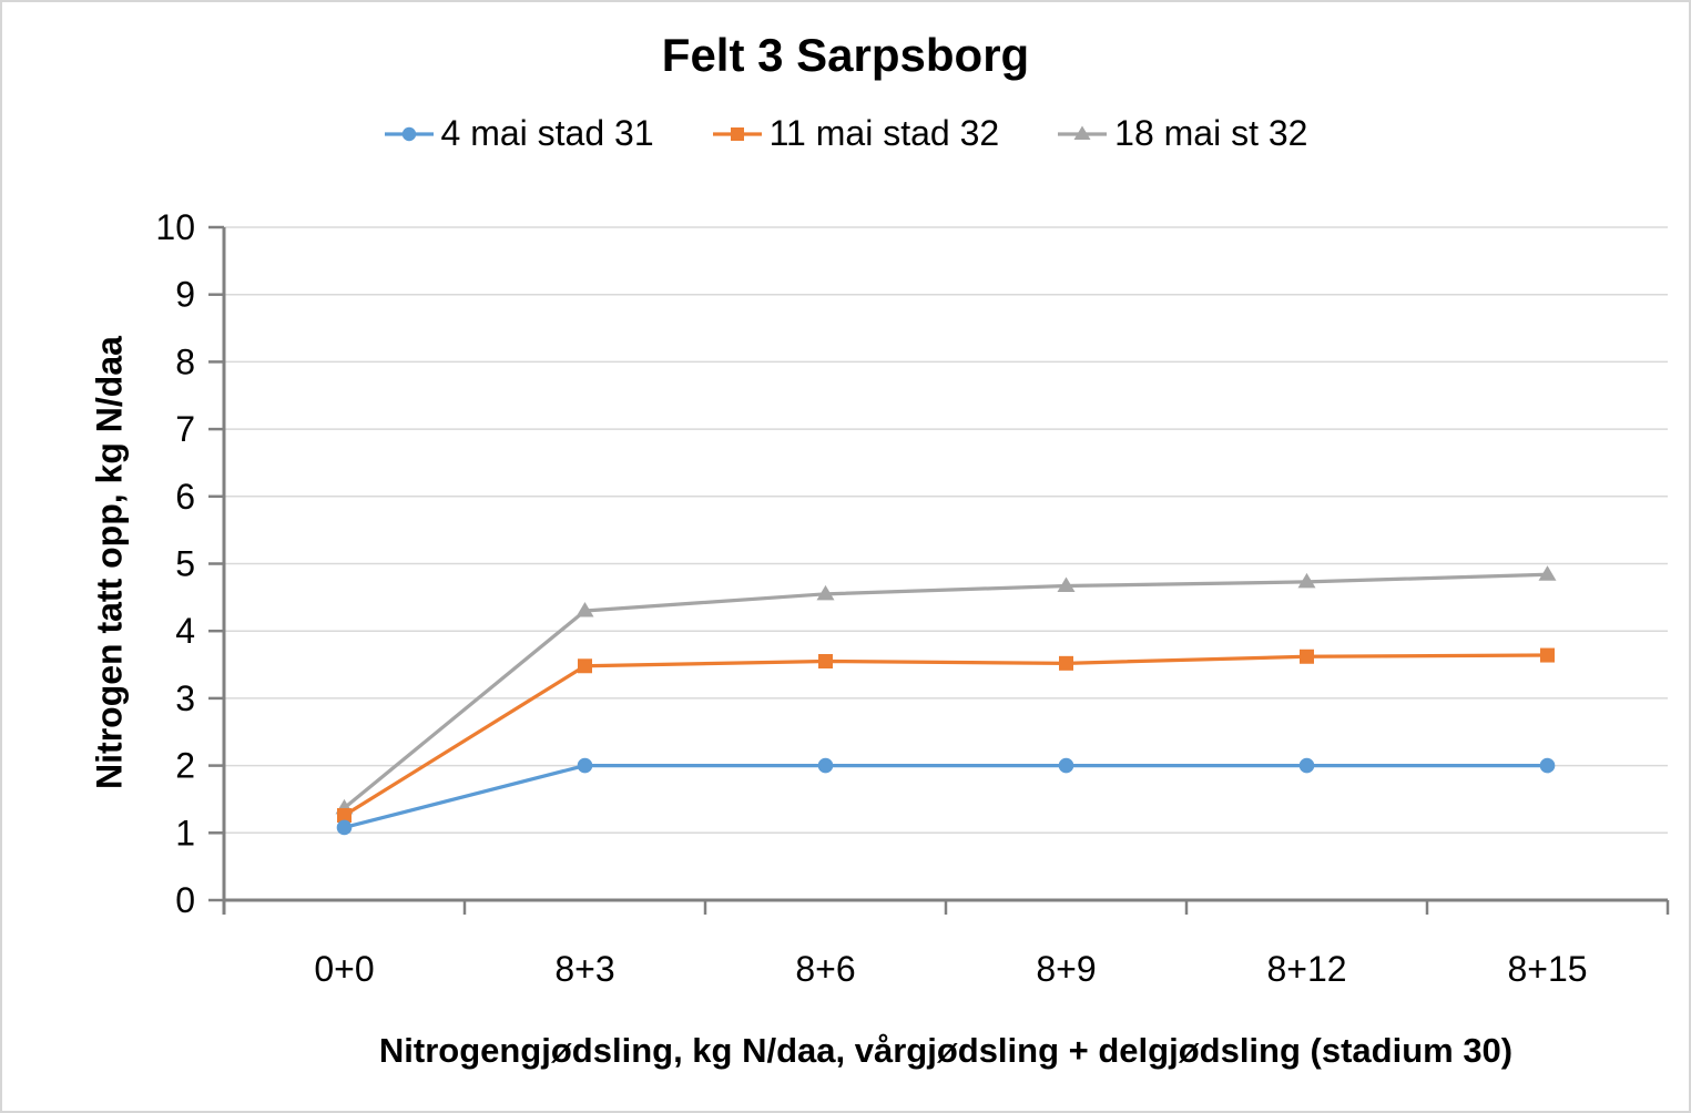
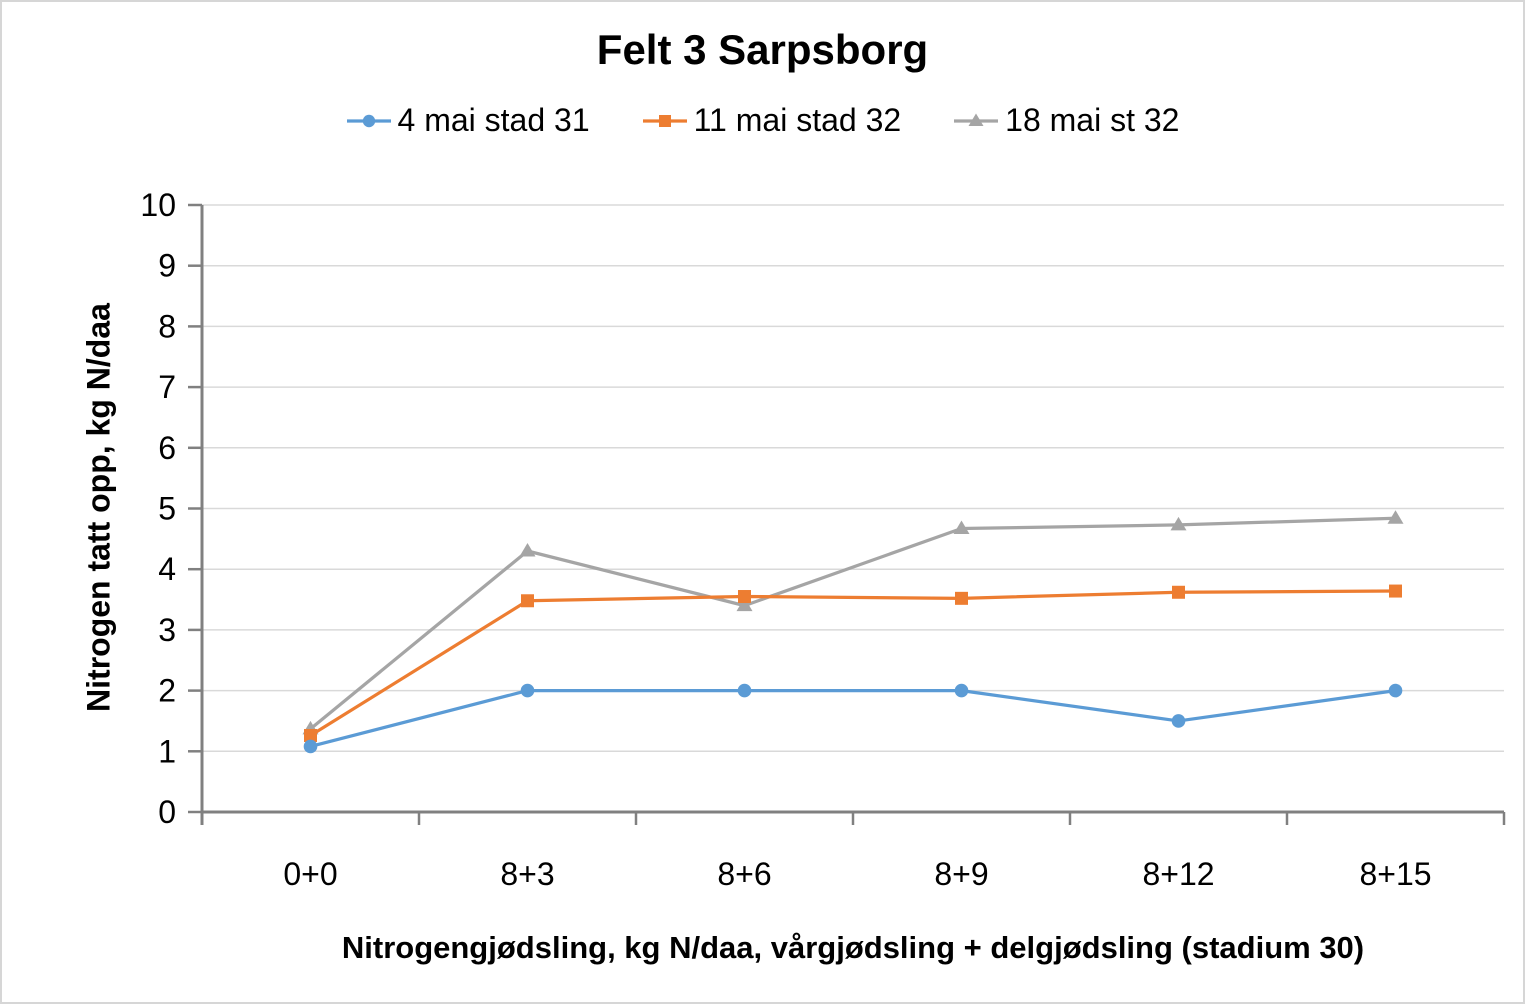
18 mai st 32/8+6: 4.5 -> 3.4
4 mai stad 31/8+12: 2.0 -> 1.5
